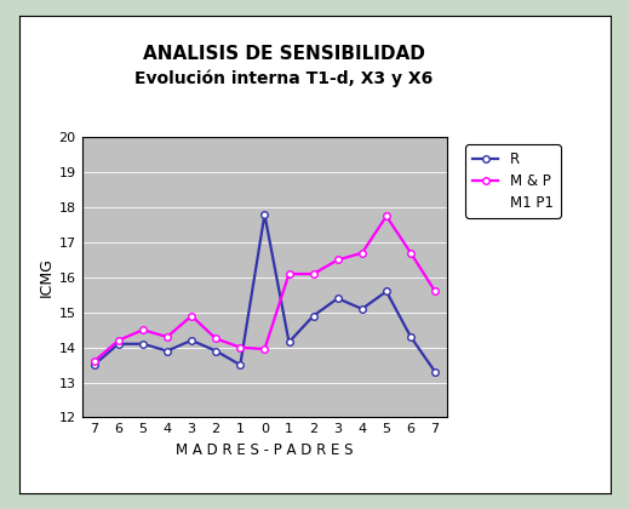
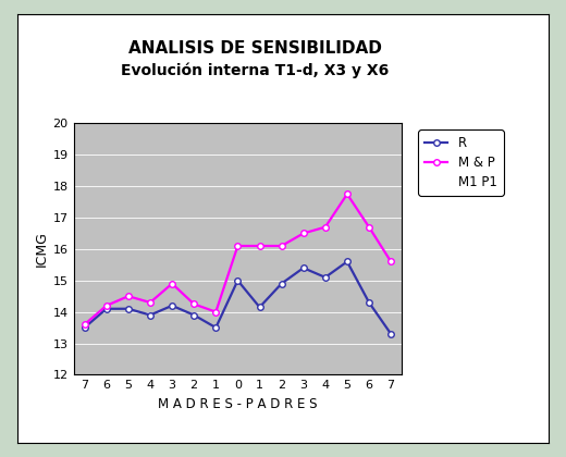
R/0: 17.80 -> 15.00
M & P/0: 13.95 -> 16.10
